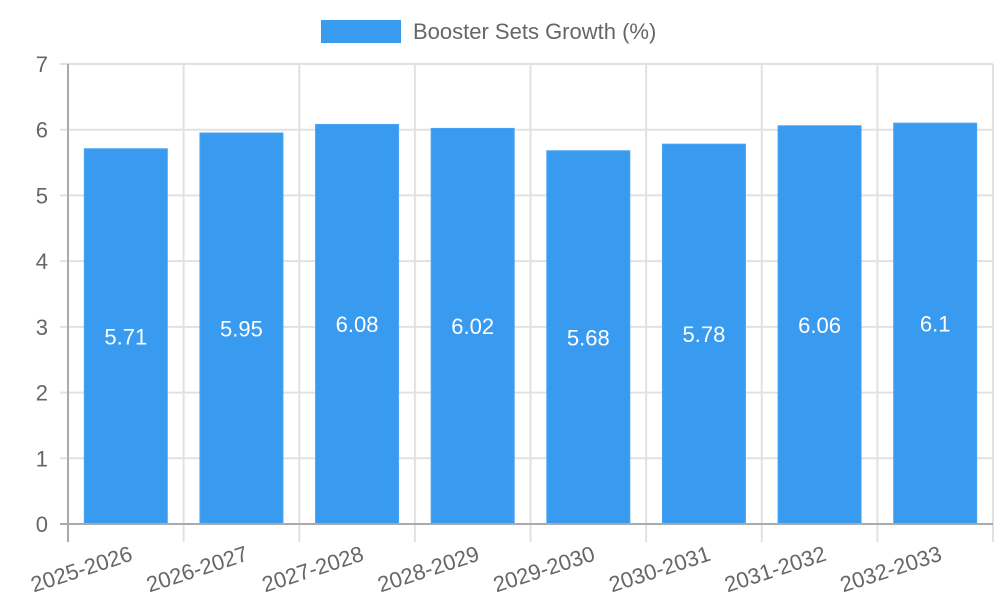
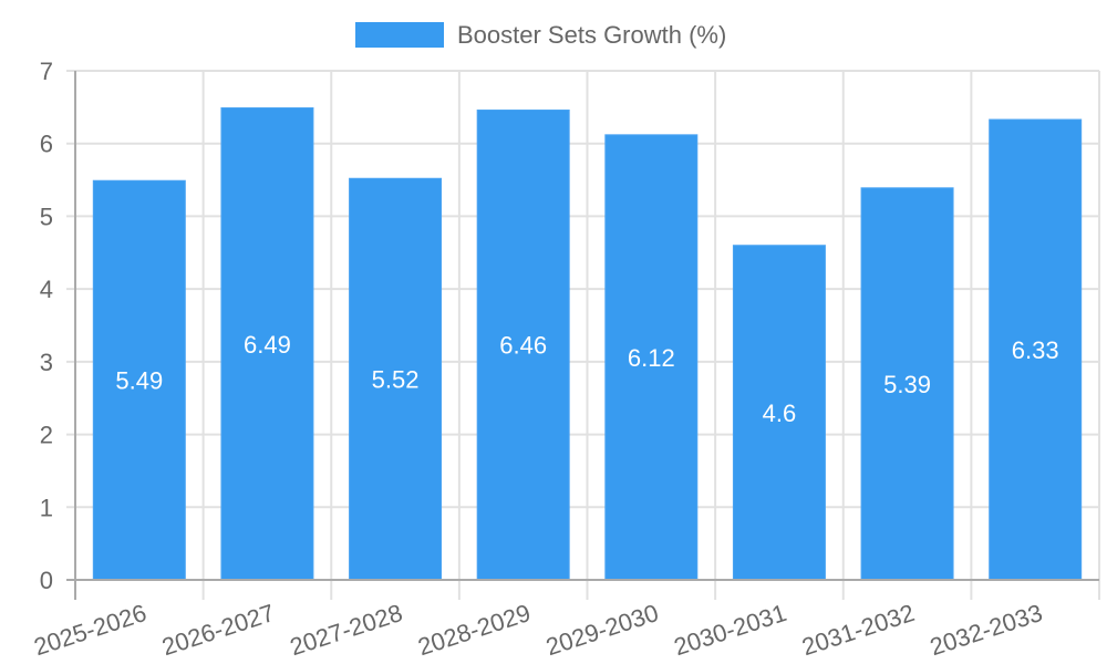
2025-2026: 5.71 -> 5.49
2026-2027: 5.95 -> 6.49
2027-2028: 6.08 -> 5.52
2028-2029: 6.02 -> 6.46
2029-2030: 5.68 -> 6.12
2030-2031: 5.78 -> 4.6
2031-2032: 6.06 -> 5.39
2032-2033: 6.1 -> 6.33
